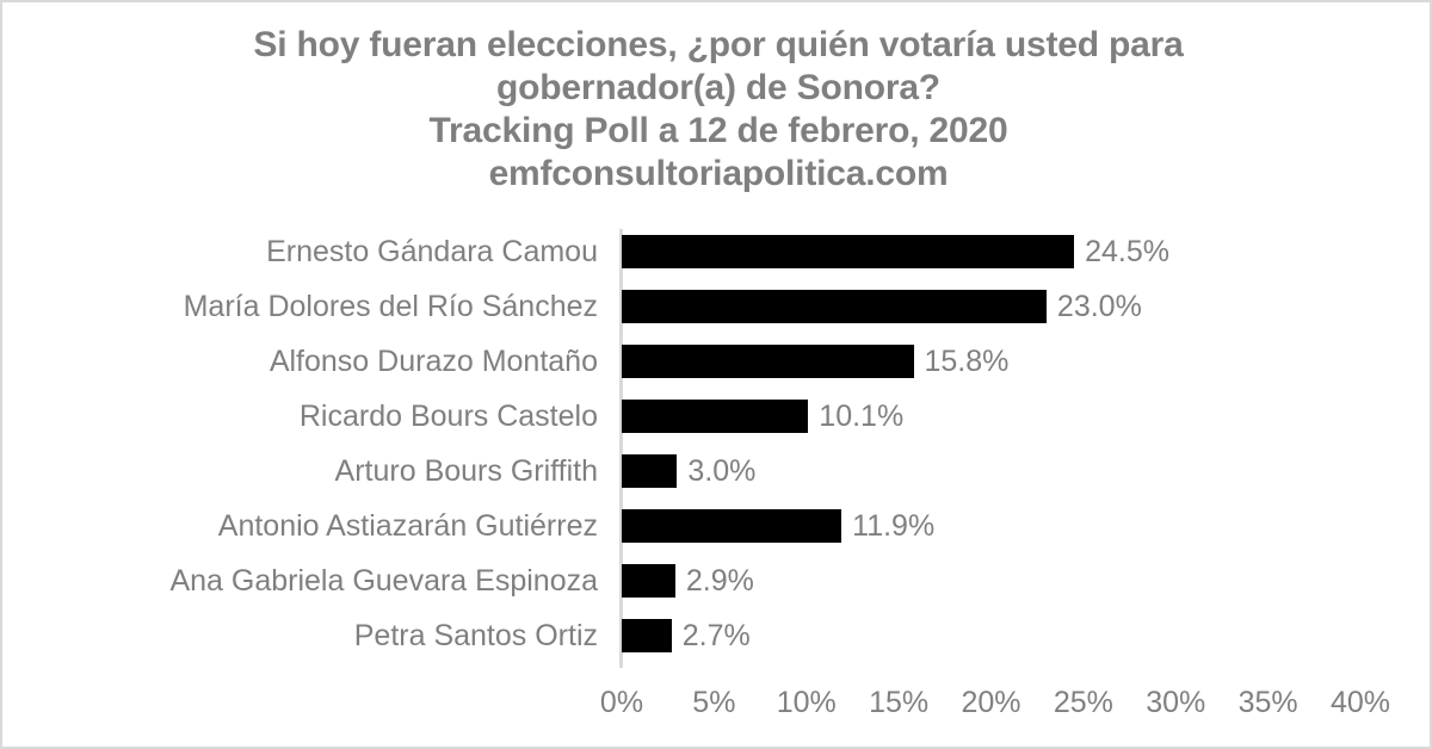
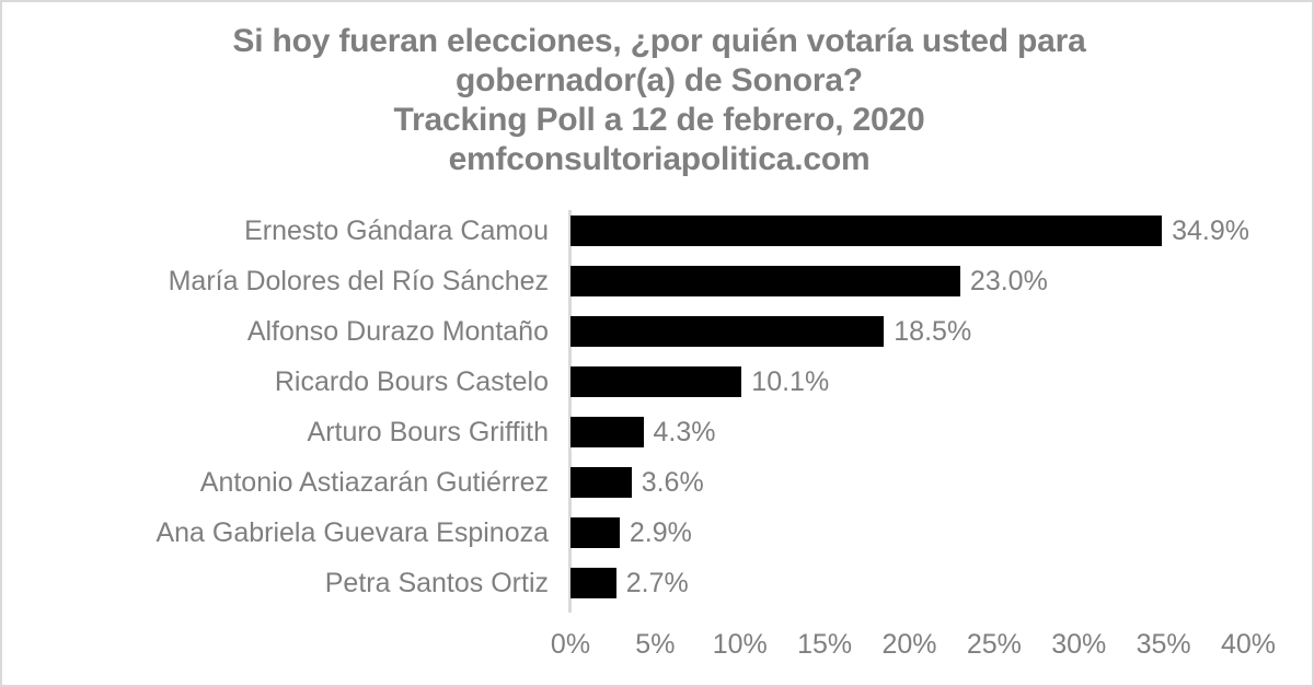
Ernesto Gándara Camou: 24.5% -> 34.9%
Alfonso Durazo Montaño: 15.8% -> 18.5%
Arturo Bours Griffith: 3.0% -> 4.3%
Antonio Astiazarán Gutiérrez: 11.9% -> 3.6%
